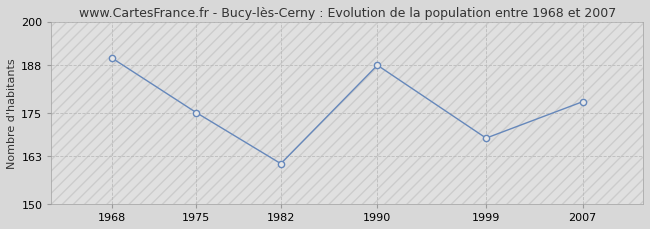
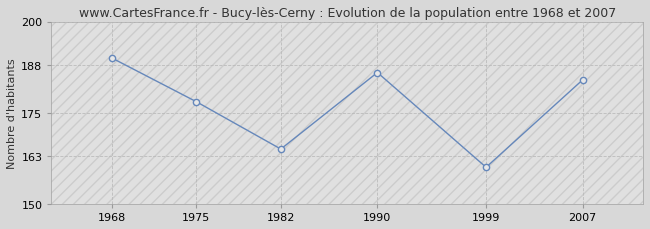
1975: 175 -> 178
1982: 161 -> 165
1990: 188 -> 186
1999: 168 -> 160
2007: 178 -> 184
